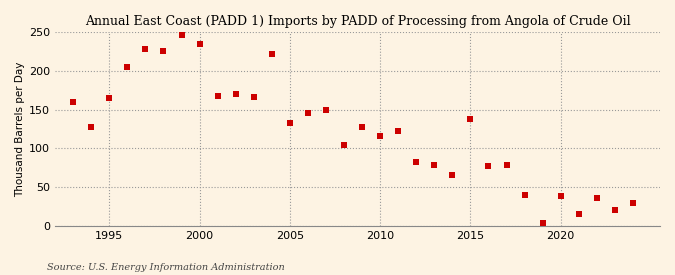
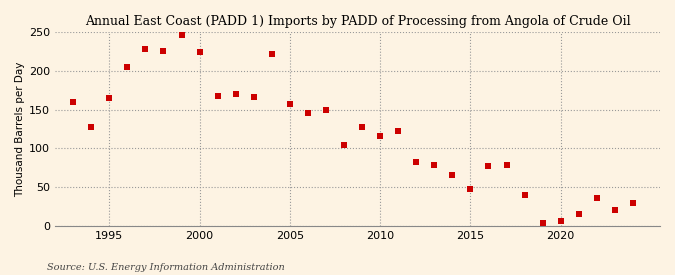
2000: 234 -> 224
2005: 132 -> 157
2015: 138 -> 47
2020: 38 -> 6
